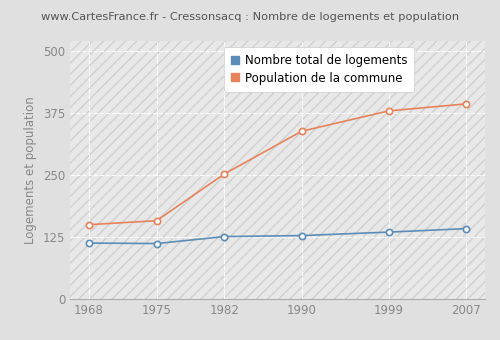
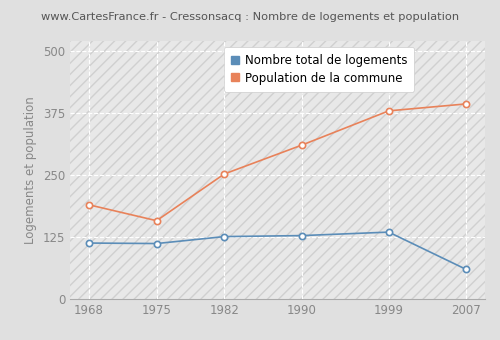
Population de la commune/1968: 150 -> 190
Population de la commune/1990: 338 -> 310
Nombre total de logements/2007: 142 -> 60
